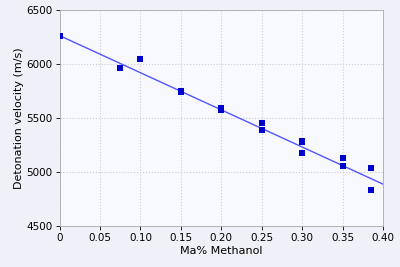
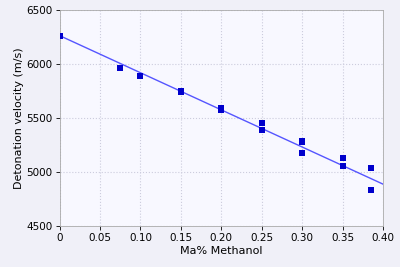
0.10: 6040 -> 5880
